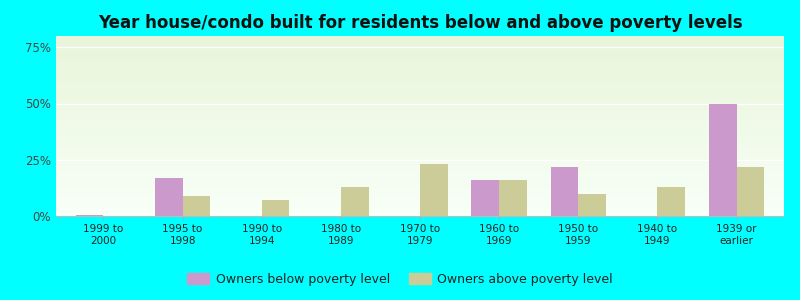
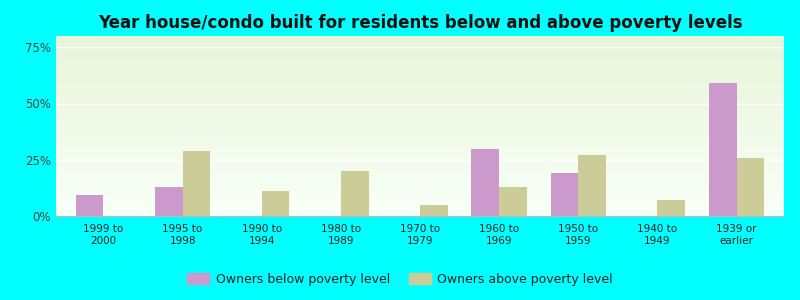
Owners below poverty level/1999 to 2000: 0.5% -> 9.5%
Owners below poverty level/1995 to 1998: 17.0% -> 13.0%
Owners above poverty level/1995 to 1998: 9% -> 29%
Owners above poverty level/1990 to 1994: 7% -> 11%
Owners above poverty level/1980 to 1989: 13% -> 20%
Owners above poverty level/1970 to 1979: 23% -> 5%
Owners below poverty level/1960 to 1969: 16.0% -> 30.0%
Owners above poverty level/1960 to 1969: 16% -> 13%
Owners below poverty level/1950 to 1959: 22.0% -> 19.0%
Owners above poverty level/1950 to 1959: 10% -> 27%
Owners above poverty level/1940 to 1949: 13% -> 7%
Owners below poverty level/1939 or earlier: 50.0% -> 59.0%
Owners above poverty level/1939 or earlier: 22% -> 26%
